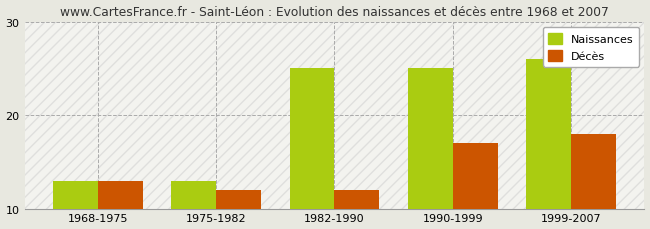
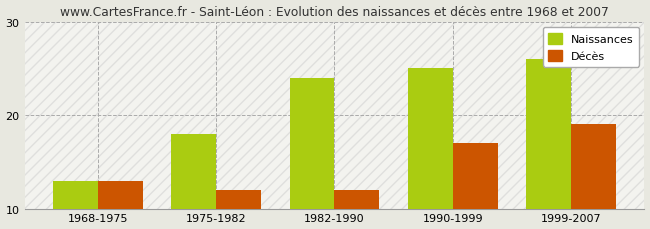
Naissances/1975-1982: 13 -> 18
Naissances/1982-1990: 25 -> 24
Décès/1999-2007: 18 -> 19
